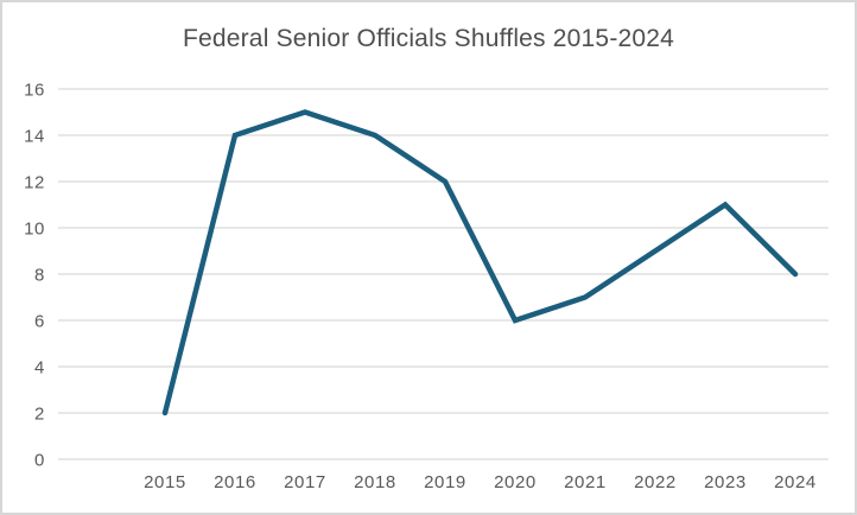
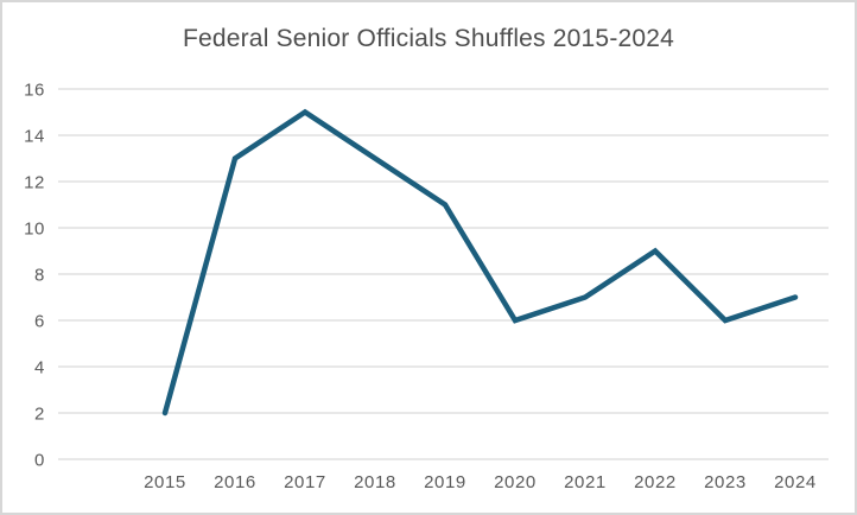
2016: 14 -> 13
2018: 14 -> 13
2019: 12 -> 11
2023: 11 -> 6
2024: 8 -> 7
